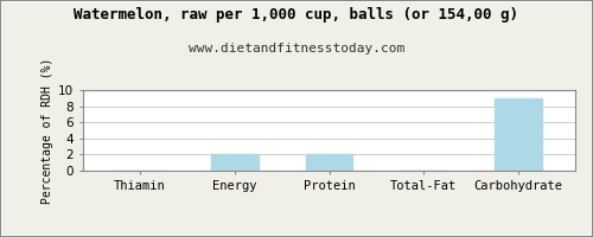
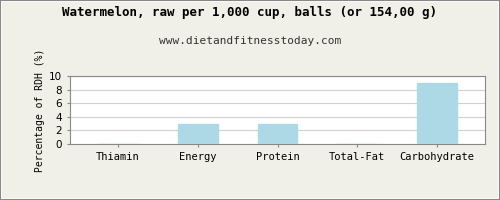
Energy: 2 -> 3
Protein: 2 -> 3
